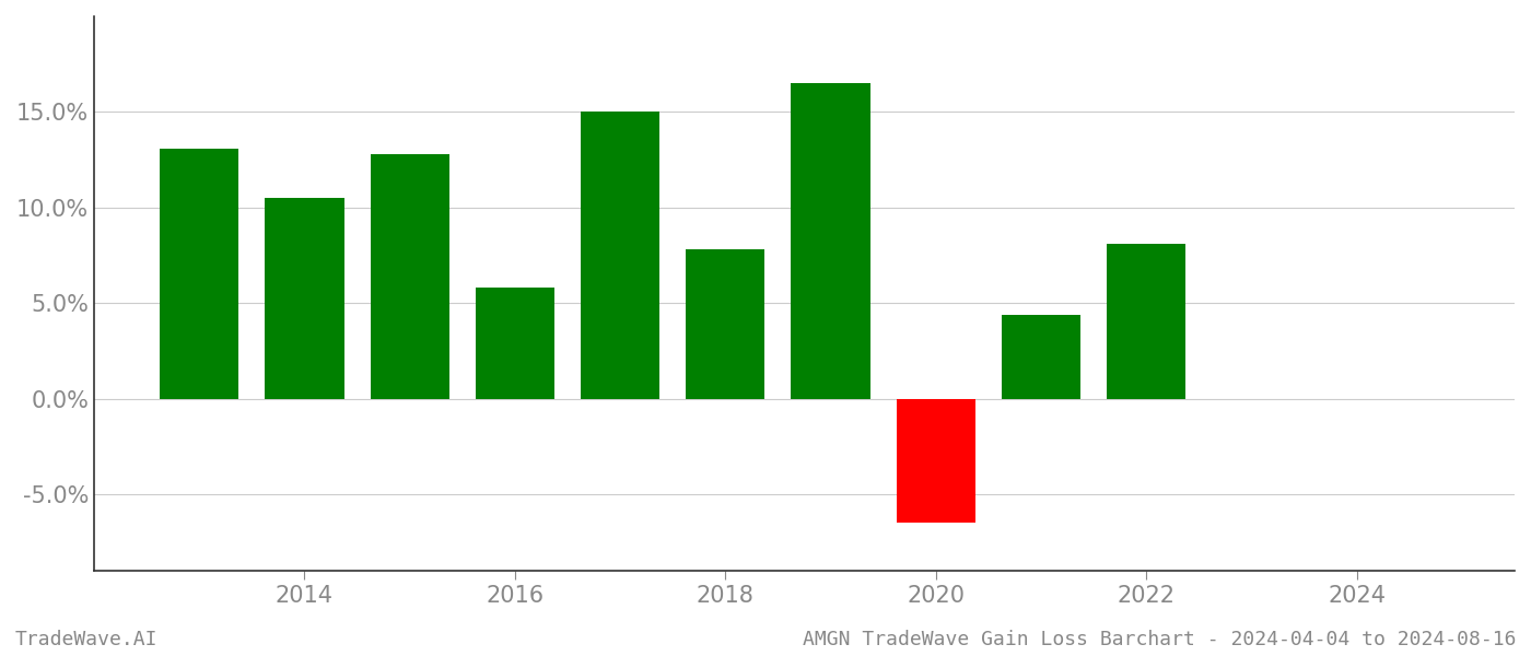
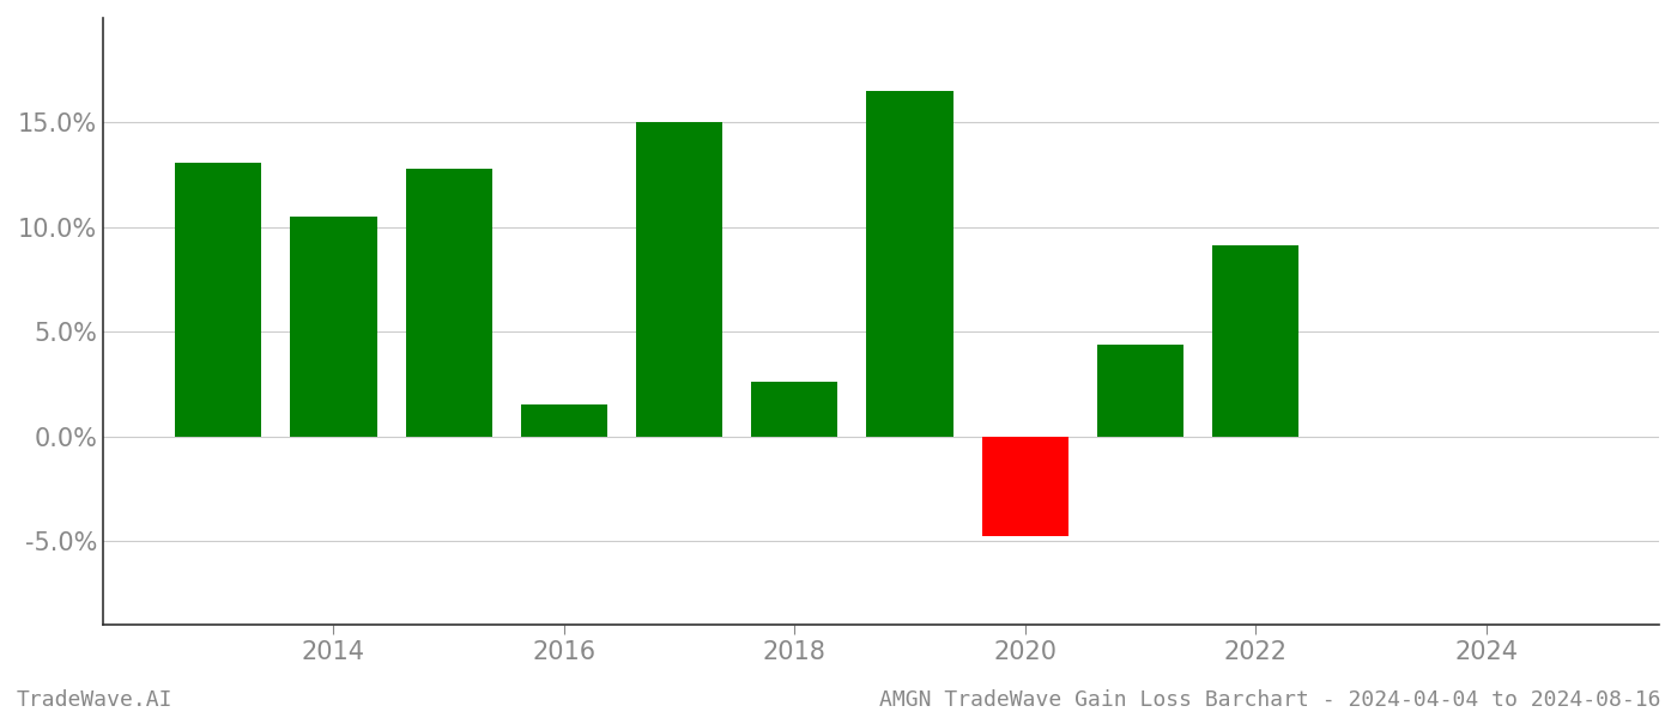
2016: 5.8% -> 1.5%
2018: 7.8% -> 2.6%
2020: -6.5% -> -4.8%
2022: 8.1% -> 9.1%
